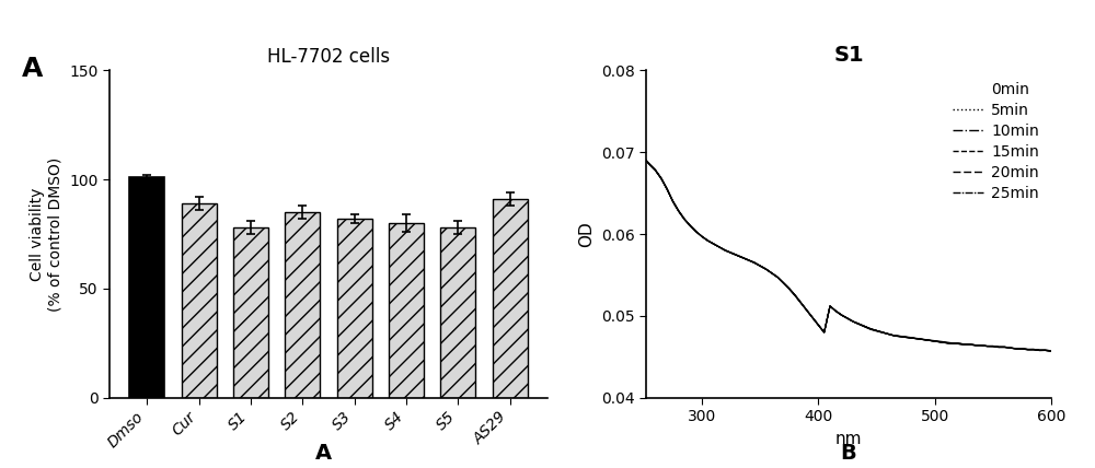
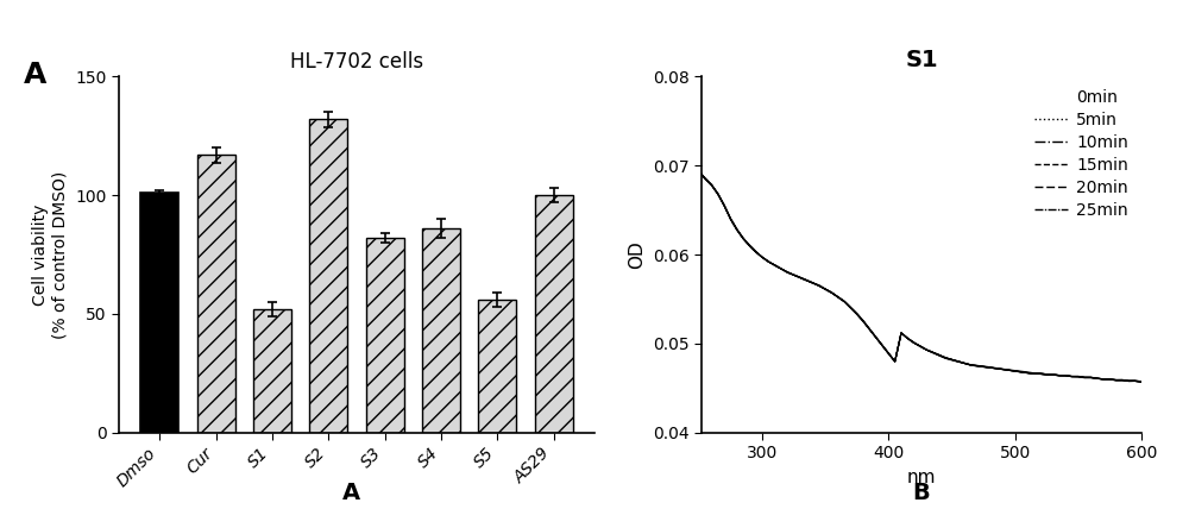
HL-7702 cells/Cur: 89 -> 117
HL-7702 cells/S1: 78 -> 52
HL-7702 cells/S2: 85 -> 132
HL-7702 cells/S4: 80 -> 86
HL-7702 cells/S5: 78 -> 56
HL-7702 cells/AS29: 91 -> 100
